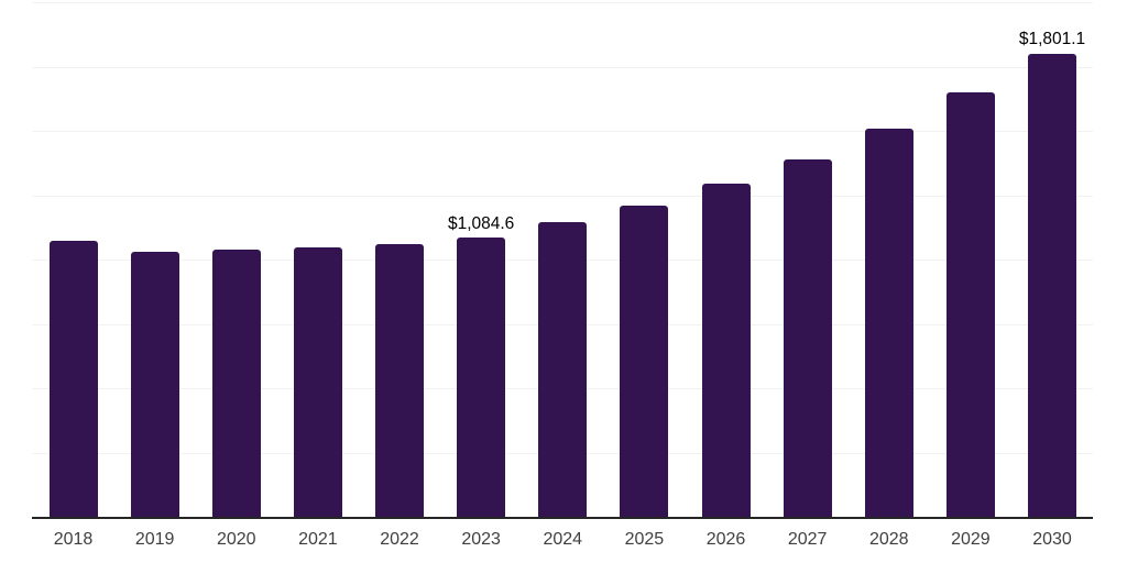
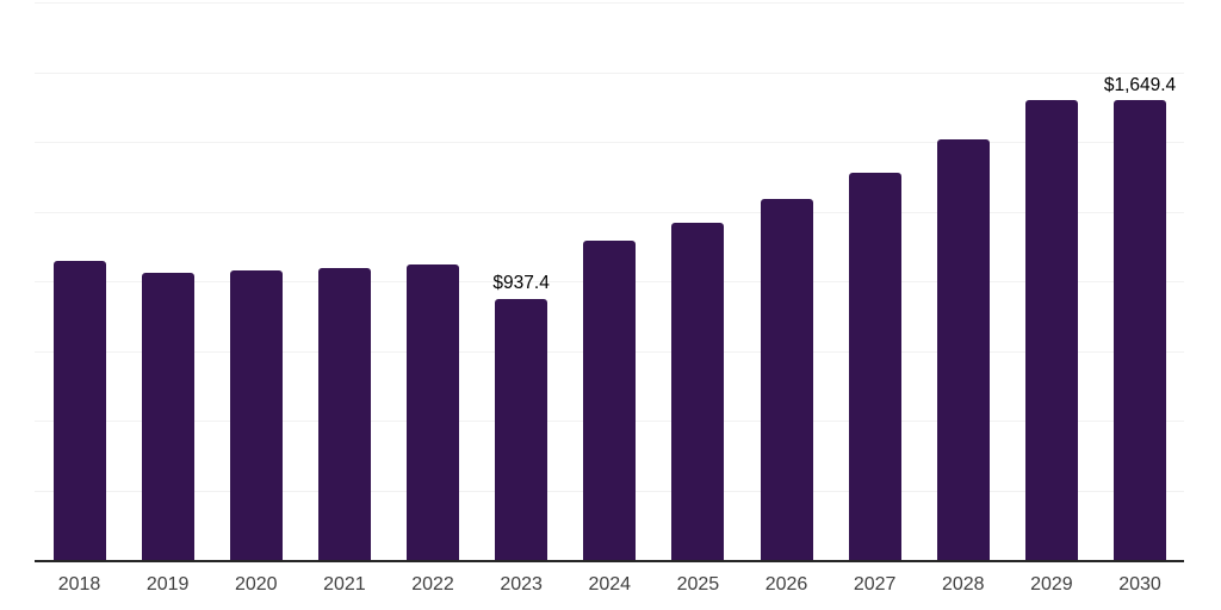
2023: $1,084.6 -> $937.4
2030: $1,801.1 -> $1,649.4
